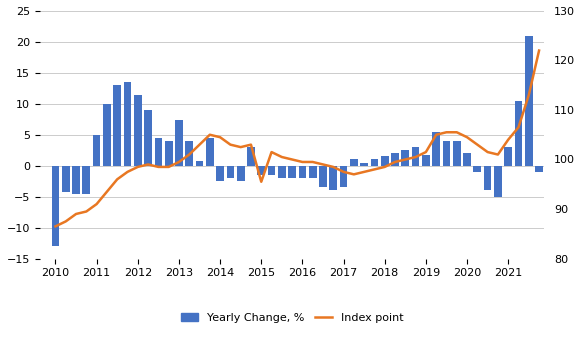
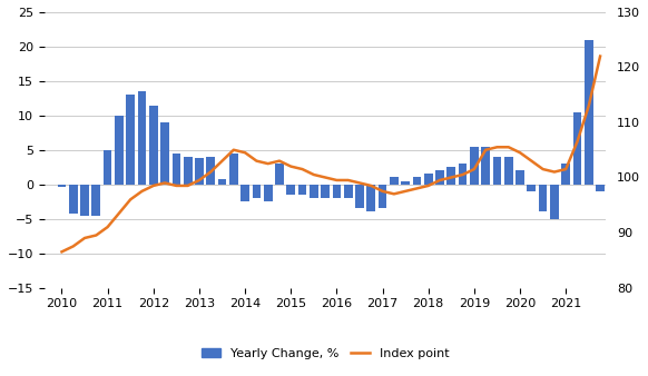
Yearly Change, %/2010: -13.0 -> -0.3
Yearly Change, %/2013: 7.4 -> 3.8
Index point/2015: 95.5 -> 102.0
Yearly Change, %/2019: 1.8 -> 5.5
Index point/2021: 104.0 -> 101.5
